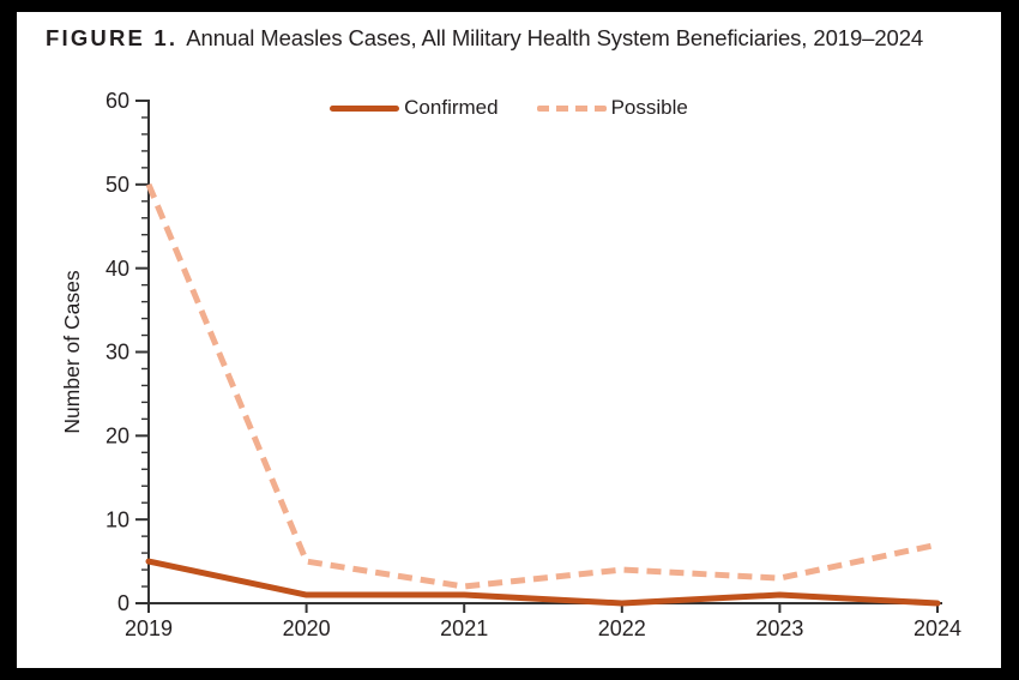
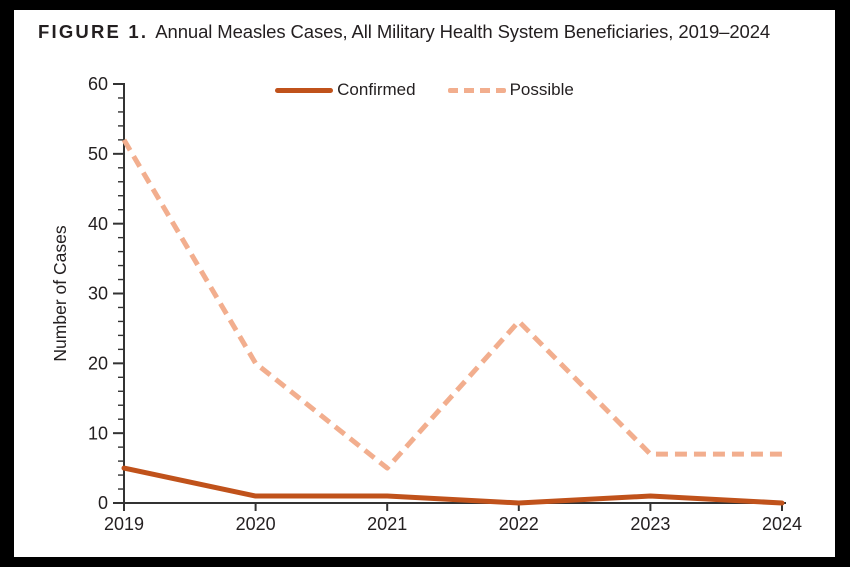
Possible/2019: 50 -> 52
Possible/2020: 5 -> 20
Possible/2021: 2 -> 5
Possible/2022: 4 -> 26
Possible/2023: 3 -> 7
